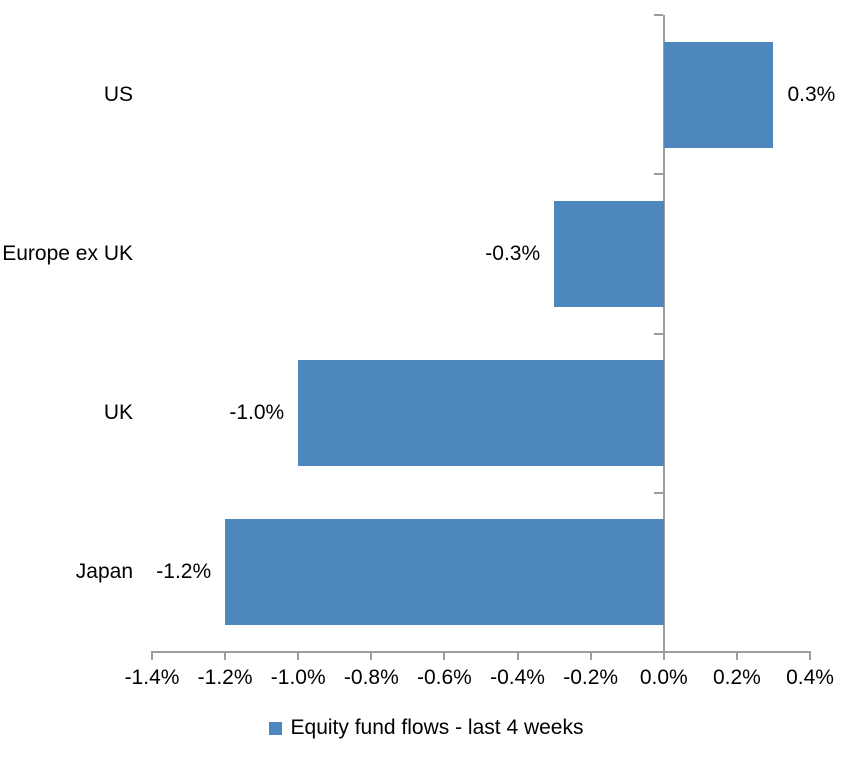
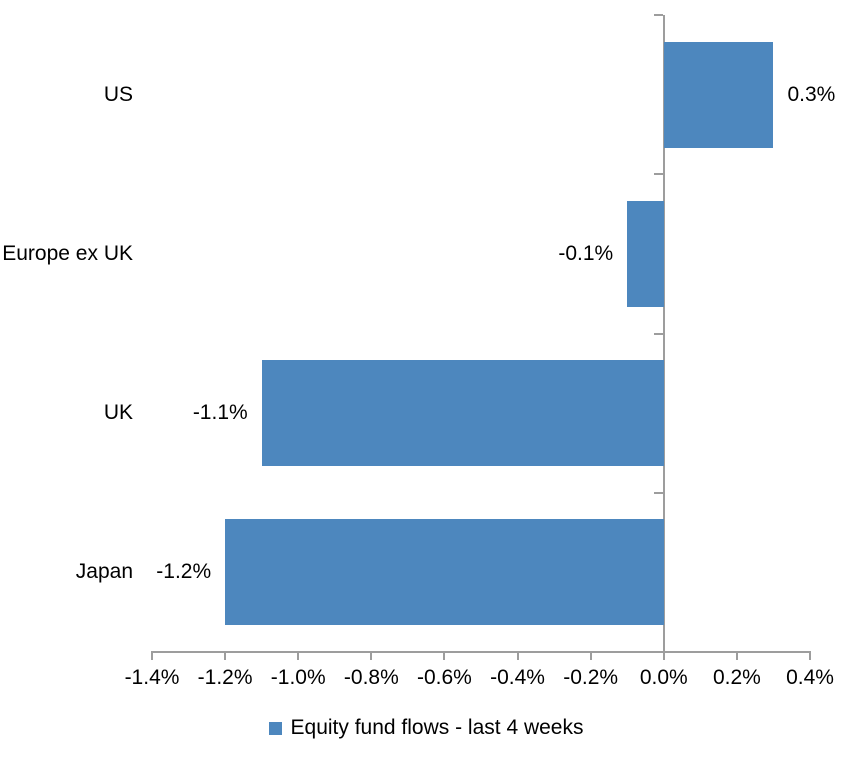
Europe ex UK: -0.3% -> -0.1%
UK: -1.0% -> -1.1%
